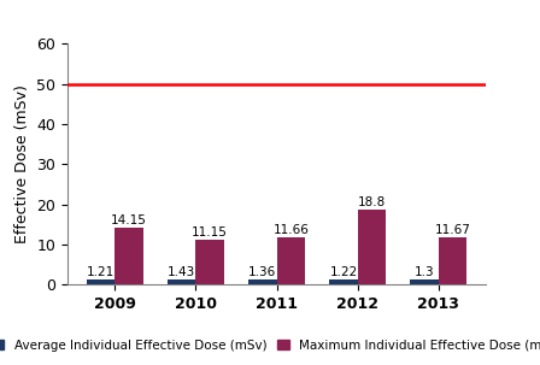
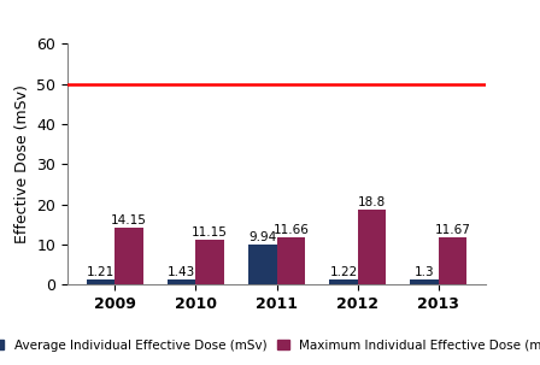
Average Individual Effective Dose (mSv)/2011: 1.36 -> 9.94
